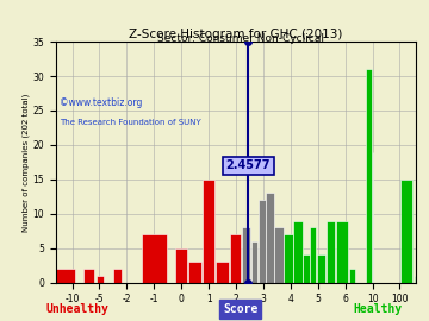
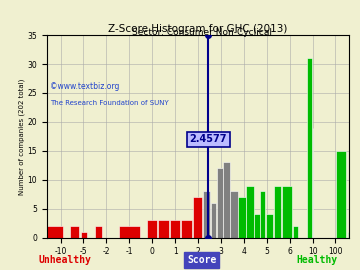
-1: 7 -> 2
0: 5 -> 3
1: 15 -> 3
